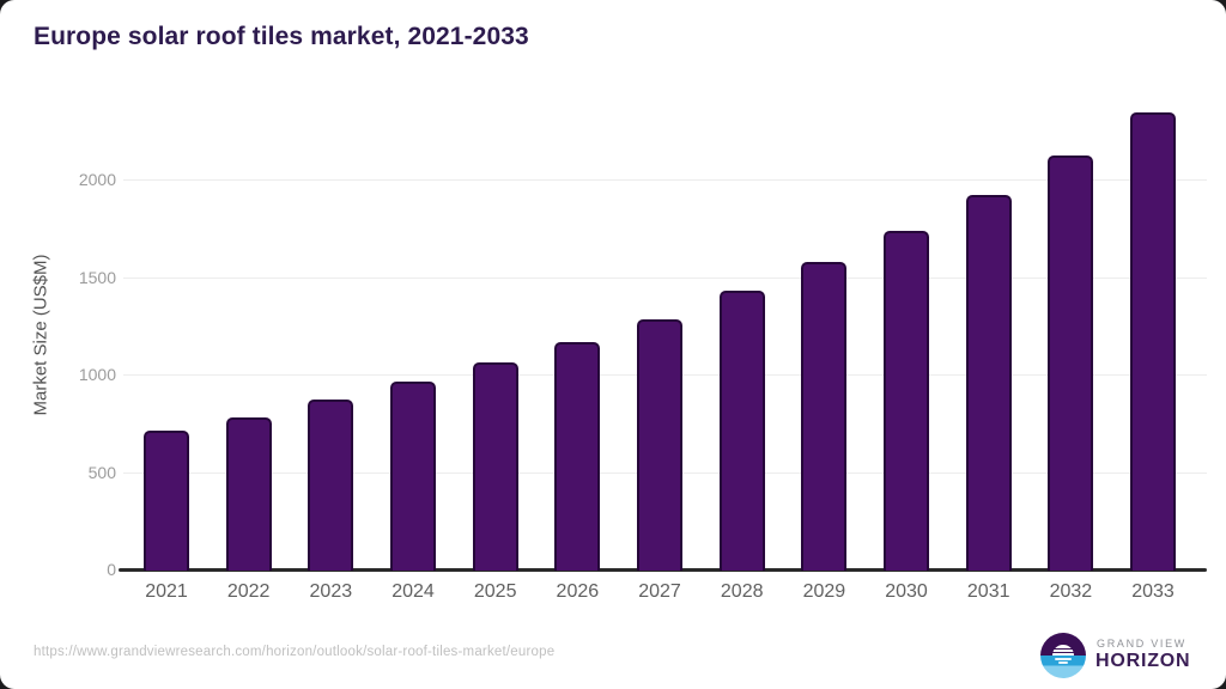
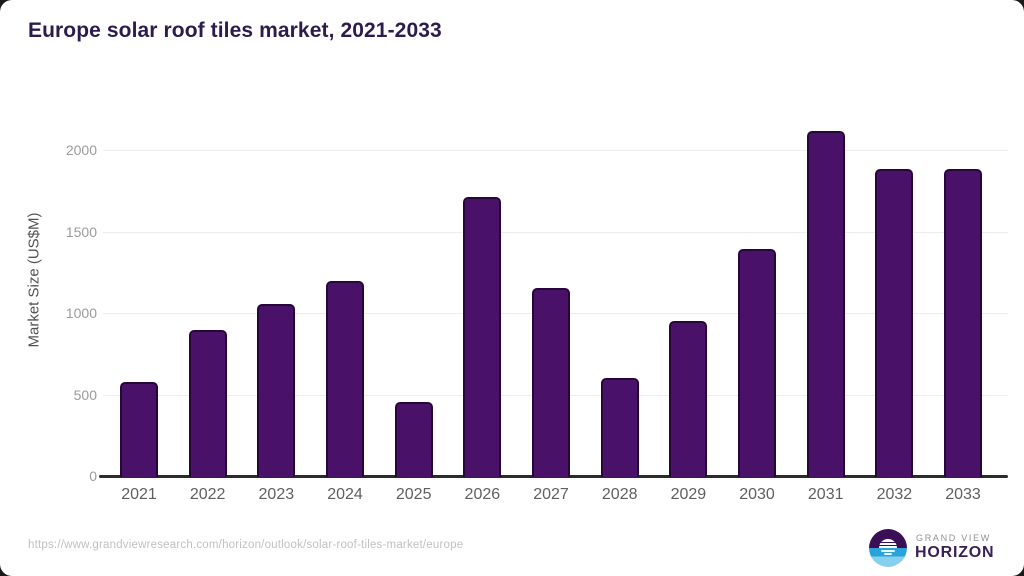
2021: 720 -> 580
2022: 780 -> 900
2023: 880 -> 1060
2024: 970 -> 1200
2025: 1070 -> 460
2026: 1170 -> 1720
2027: 1290 -> 1160
2028: 1440 -> 610
2029: 1580 -> 960
2030: 1740 -> 1400
2031: 1920 -> 2120
2032: 2130 -> 1890
2033: 2350 -> 1890
